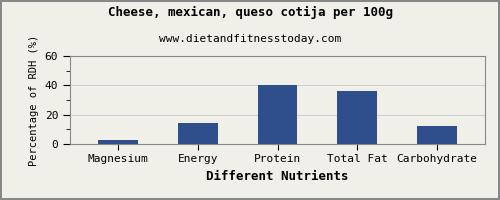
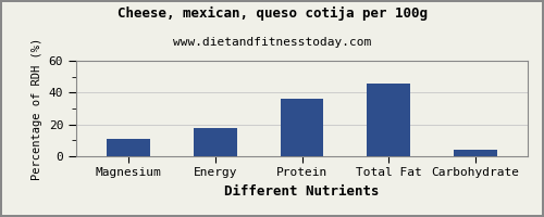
Magnesium: 3 -> 11
Energy: 14 -> 18
Protein: 40 -> 36
Total Fat: 36 -> 46
Carbohydrate: 12 -> 4
